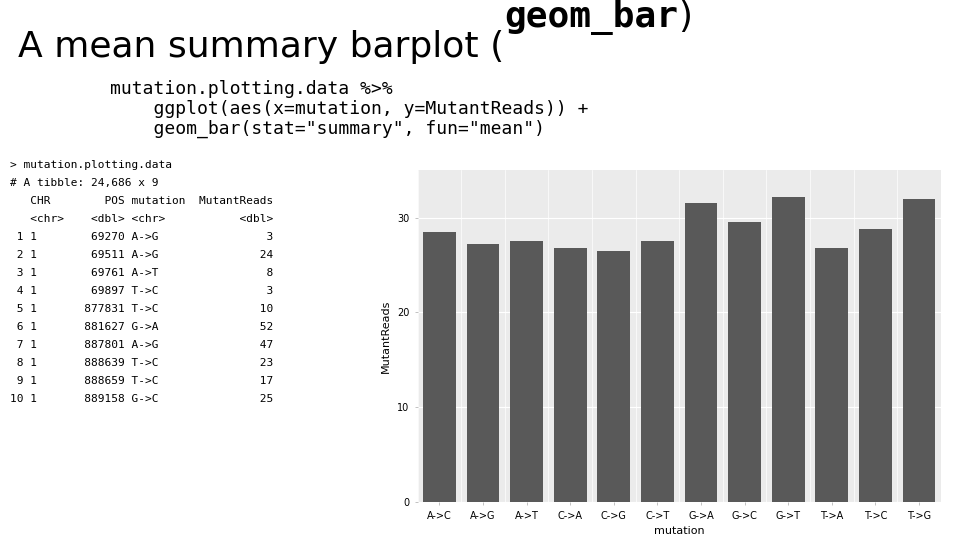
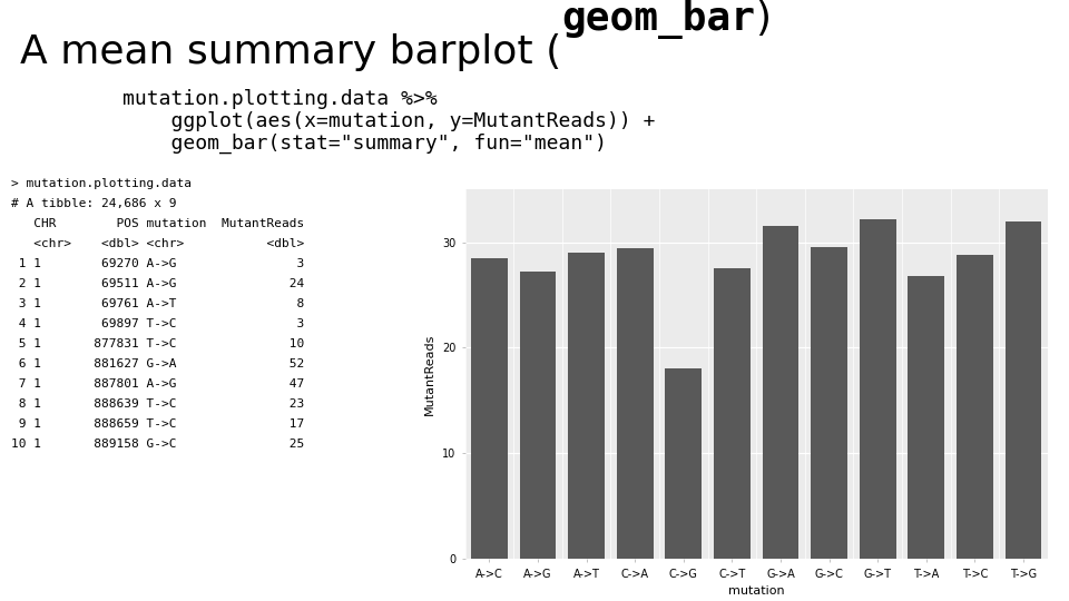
A->T: 27.5 -> 29.0
C->A: 26.8 -> 29.4
C->G: 26.5 -> 18.0
